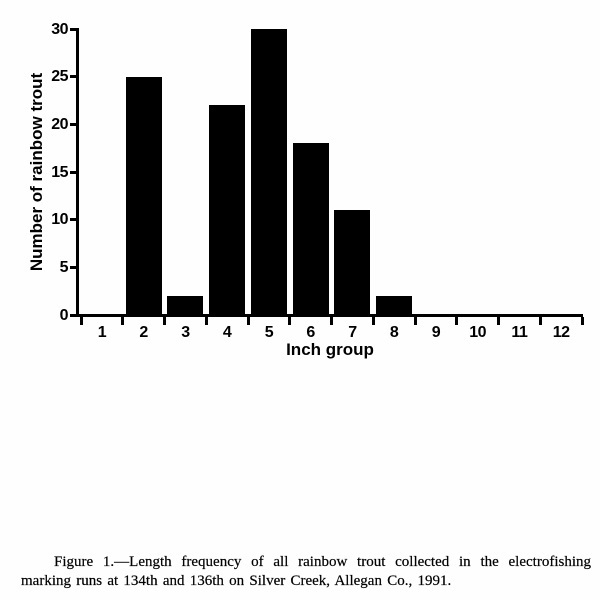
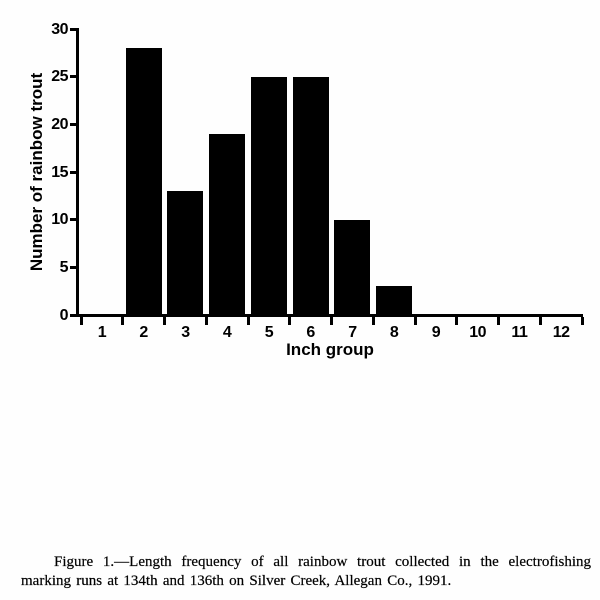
2: 25 -> 28
3: 2 -> 13
4: 22 -> 19
5: 30 -> 25
6: 18 -> 25
7: 11 -> 10
8: 2 -> 3
